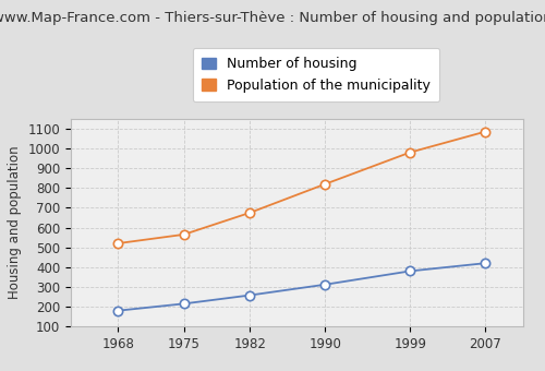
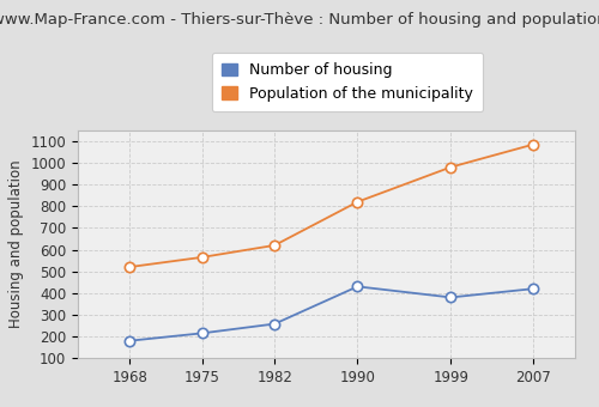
Population of the municipality/1982: 680 -> 620
Number of housing/1990: 310 -> 430
